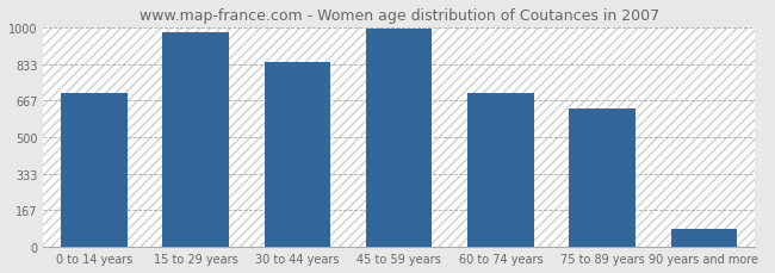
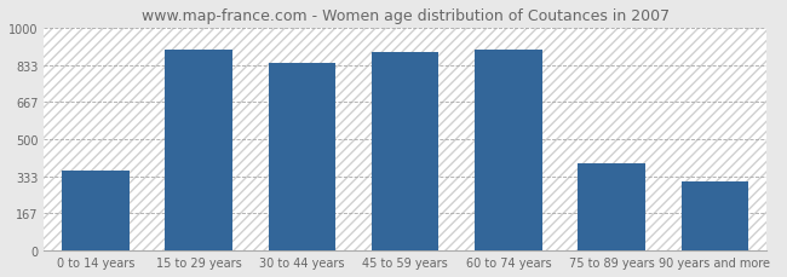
0 to 14 years: 700 -> 360
15 to 29 years: 980 -> 900
45 to 59 years: 990 -> 890
60 to 74 years: 700 -> 900
75 to 89 years: 630 -> 390
90 years and more: 80 -> 310
